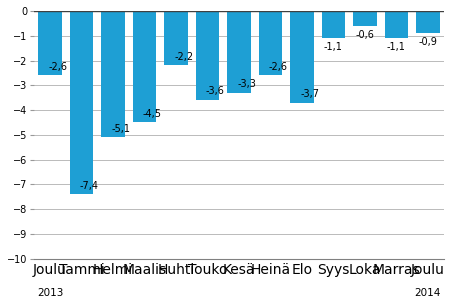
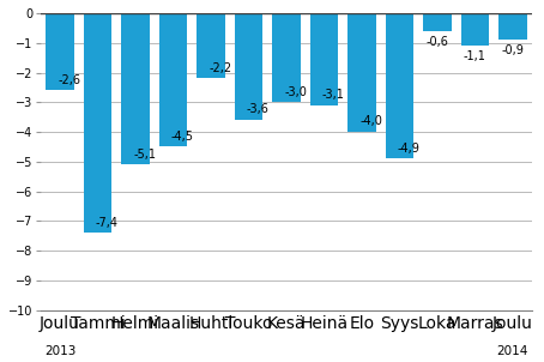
Kesä: -3,3 -> -3,0
Heinä: -2,6 -> -3,1
Elo: -3,7 -> -4,0
Syys: -1,1 -> -4,9
